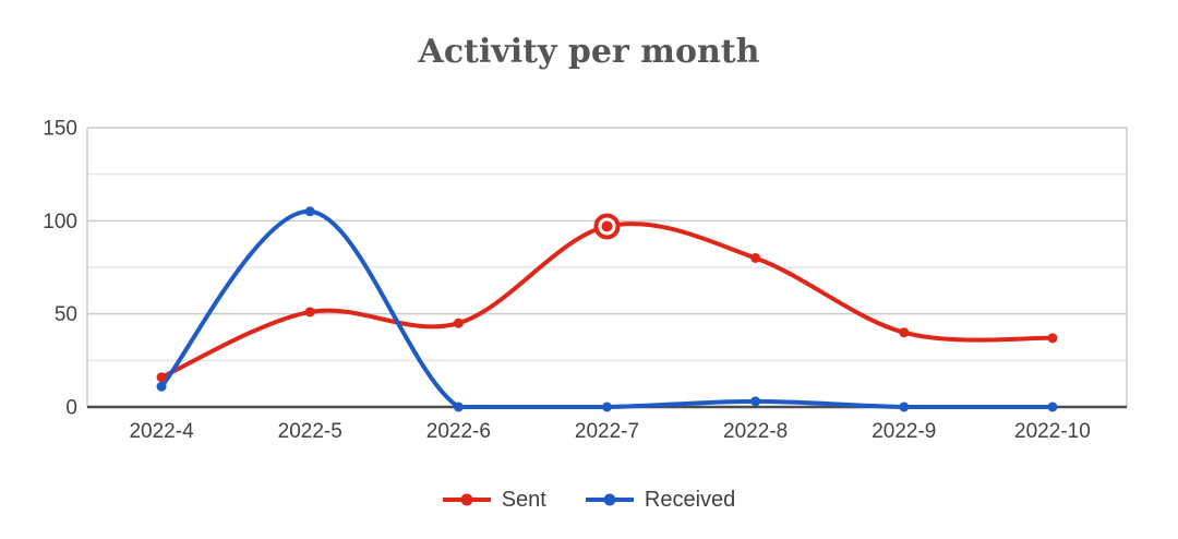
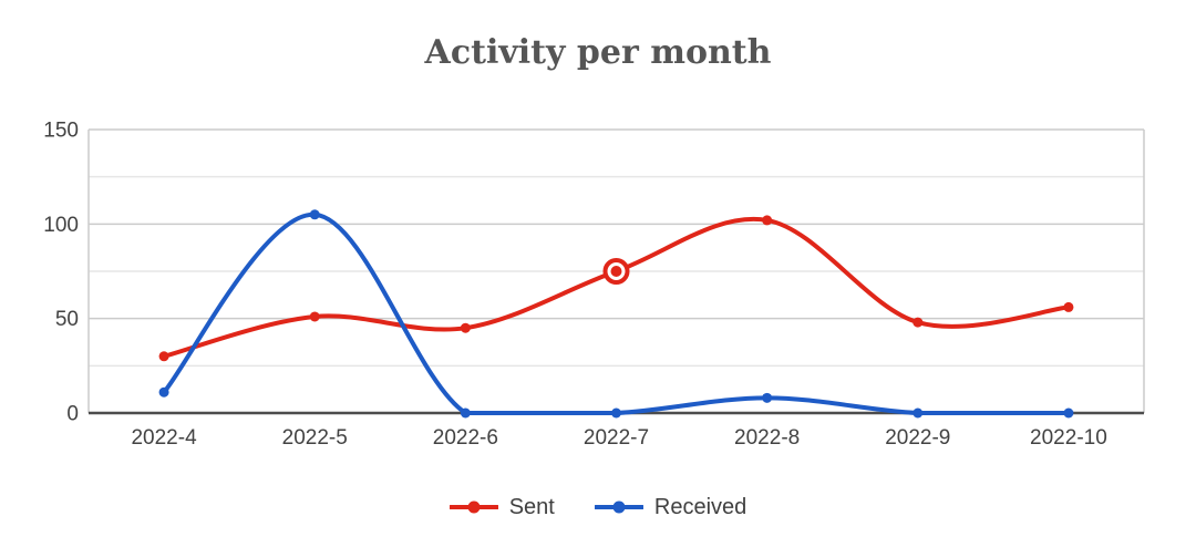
Sent/2022-4: 16 -> 30
Sent/2022-7: 97 -> 75
Sent/2022-8: 80 -> 102
Received/2022-8: 3 -> 8
Sent/2022-9: 40 -> 48
Sent/2022-10: 37 -> 56
